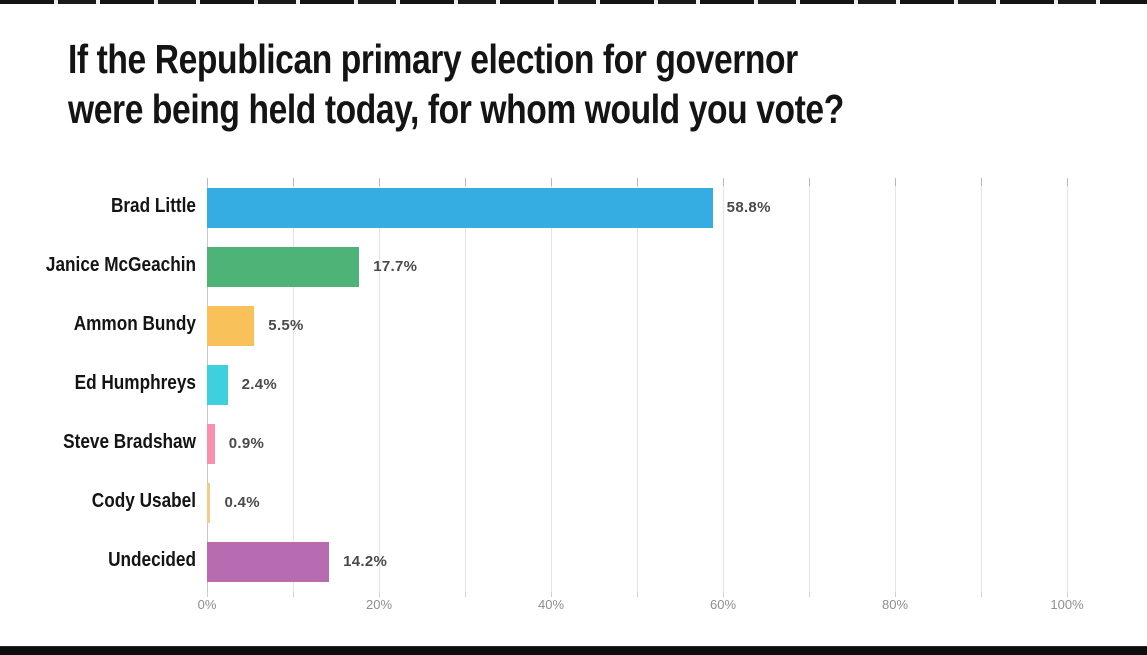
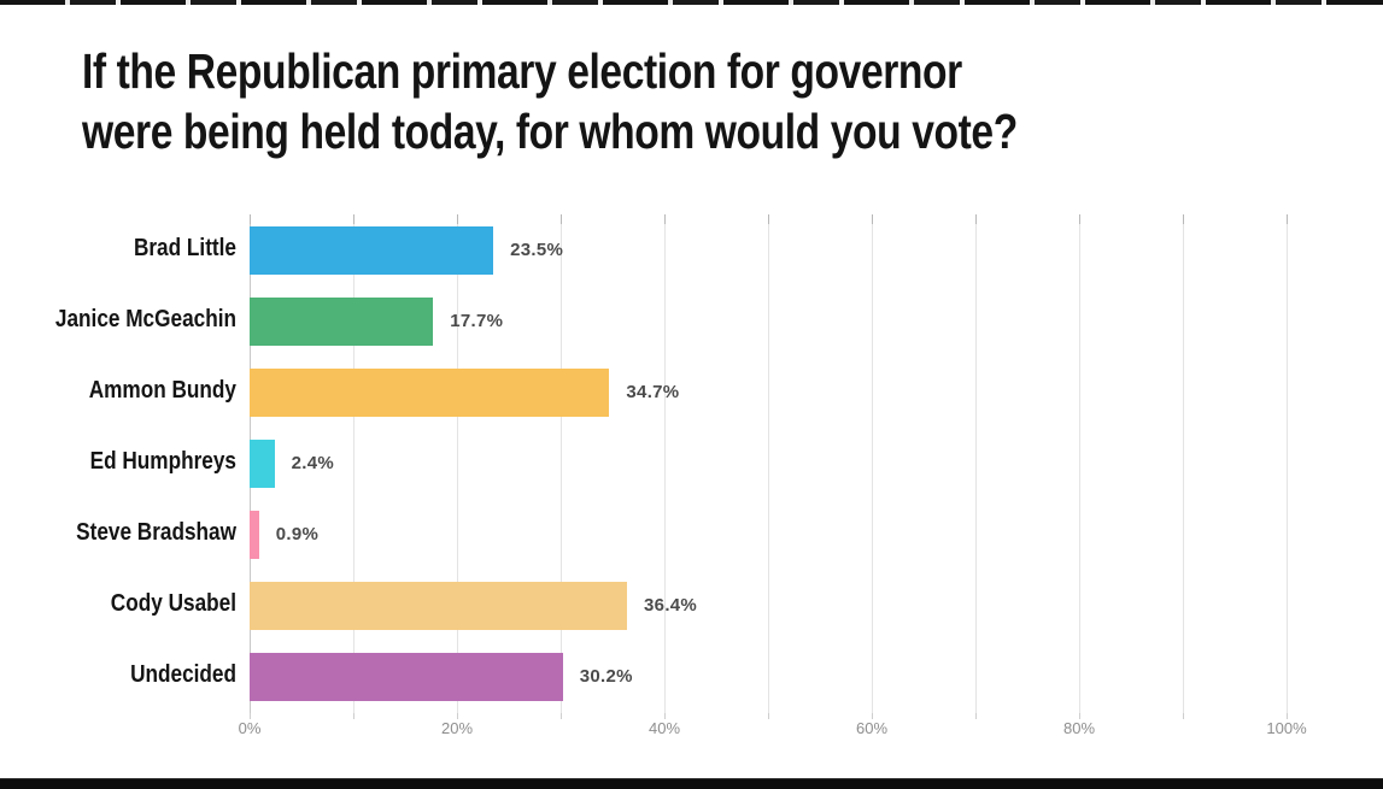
Brad Little: 58.8% -> 23.5%
Ammon Bundy: 5.5% -> 34.7%
Cody Usabel: 0.4% -> 36.4%
Undecided: 14.2% -> 30.2%
